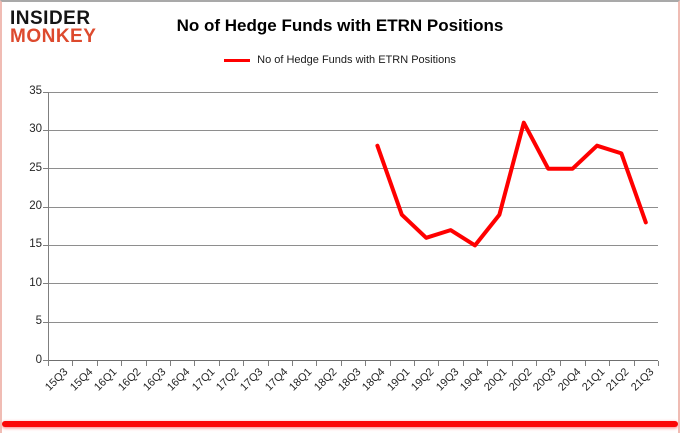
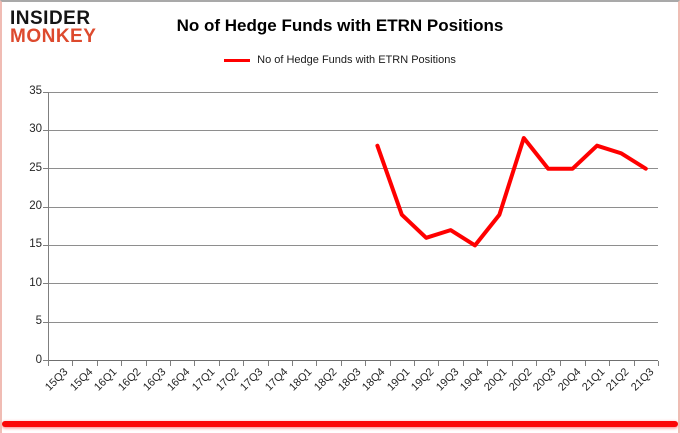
20Q2: 31 -> 29
21Q3: 18 -> 25
